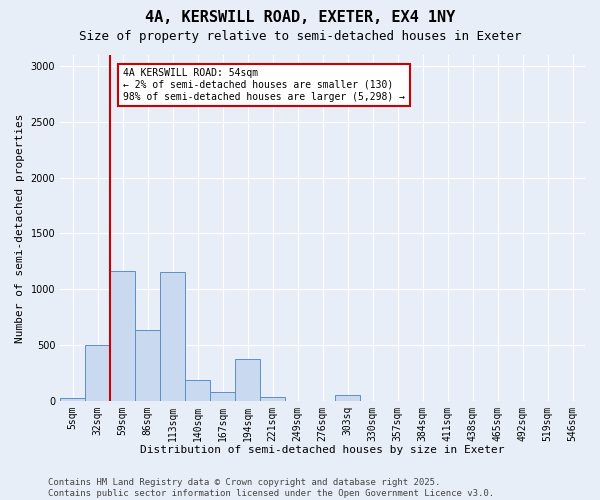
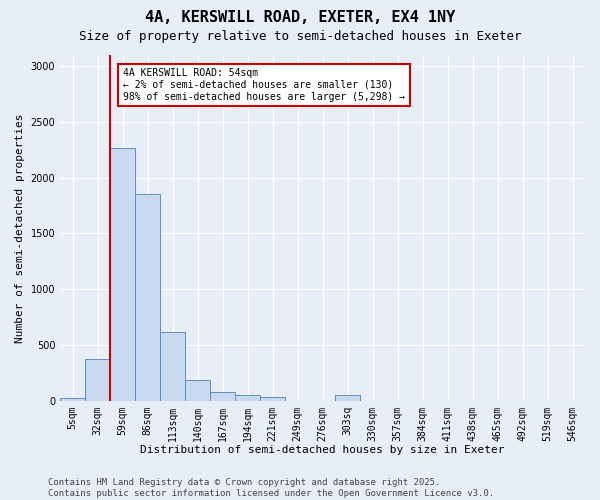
32sqm: 500 -> 370
59sqm: 1160 -> 2270
86sqm: 630 -> 1850
113sqm: 1150 -> 620
194sqm: 370 -> 60
